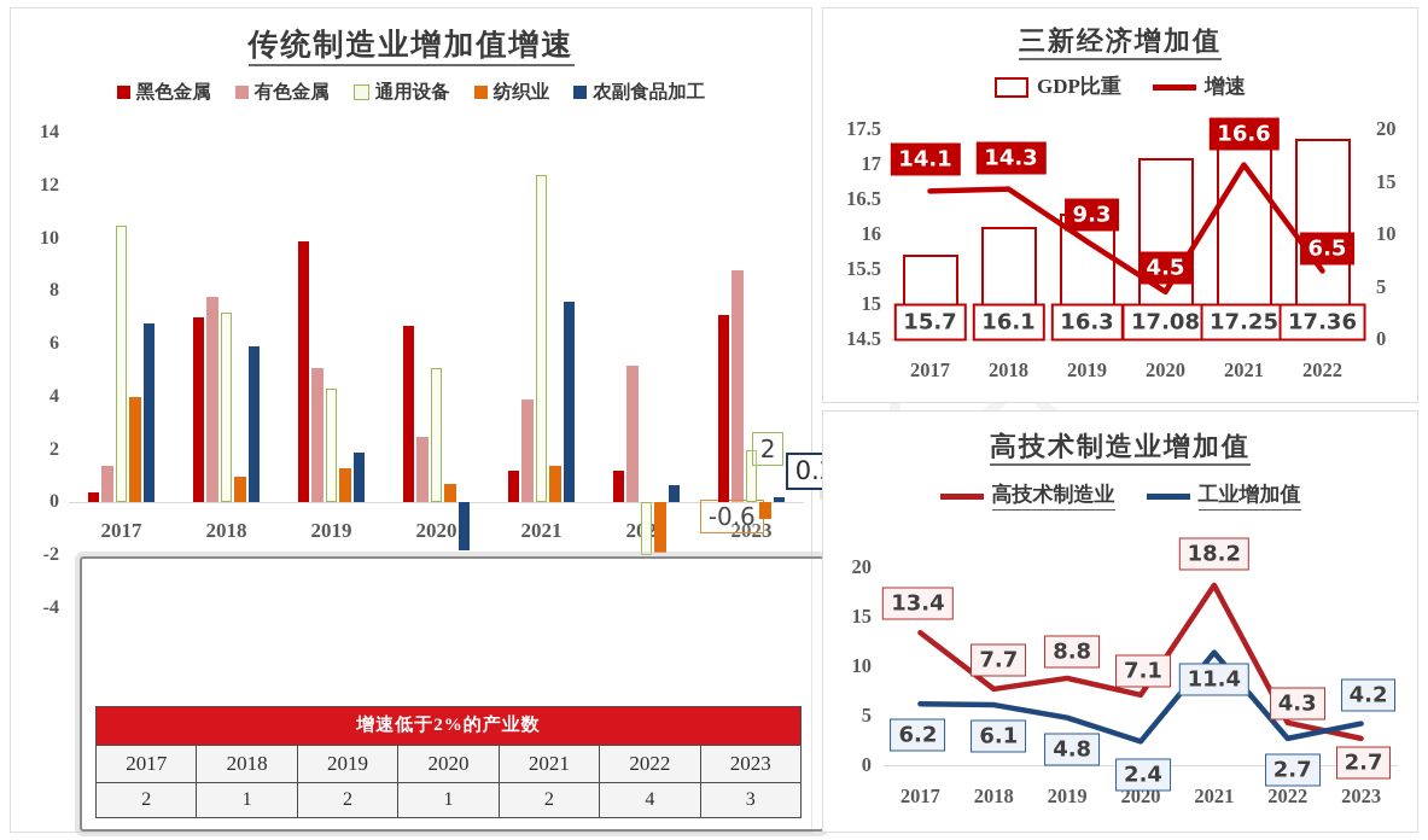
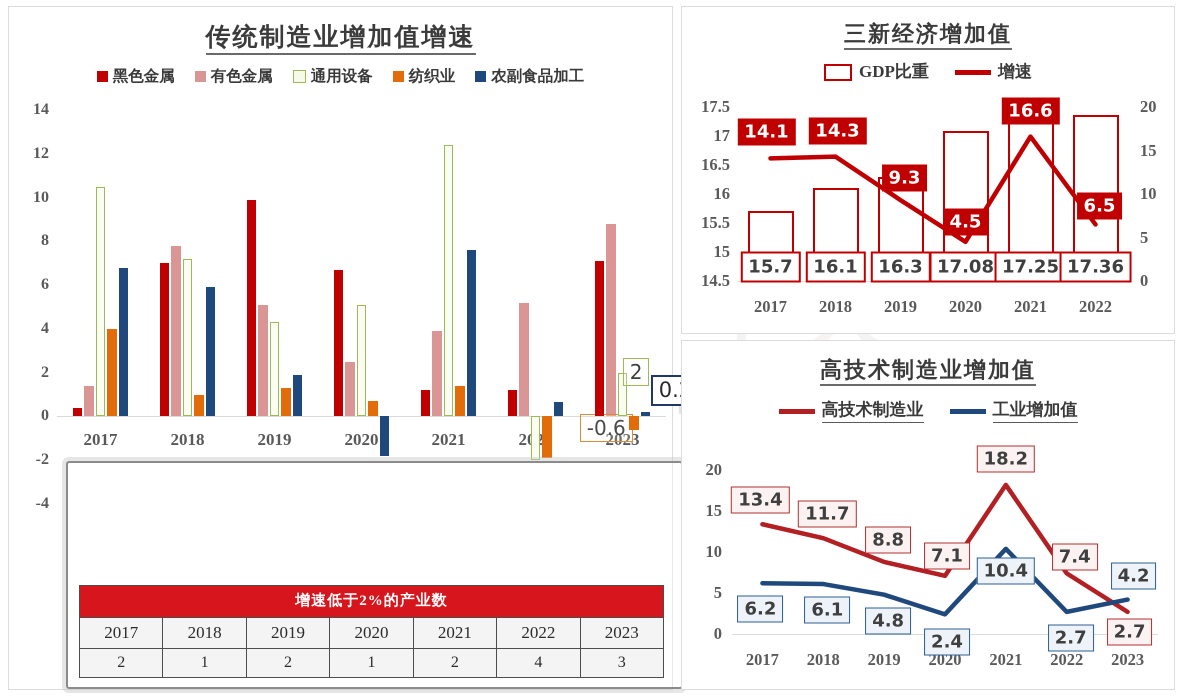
高技术制造业增加值/高技术制造业/2018: 7.7 -> 11.7
高技术制造业增加值/工业增加值/2021: 11.4 -> 10.4
高技术制造业增加值/高技术制造业/2022: 4.3 -> 7.4
